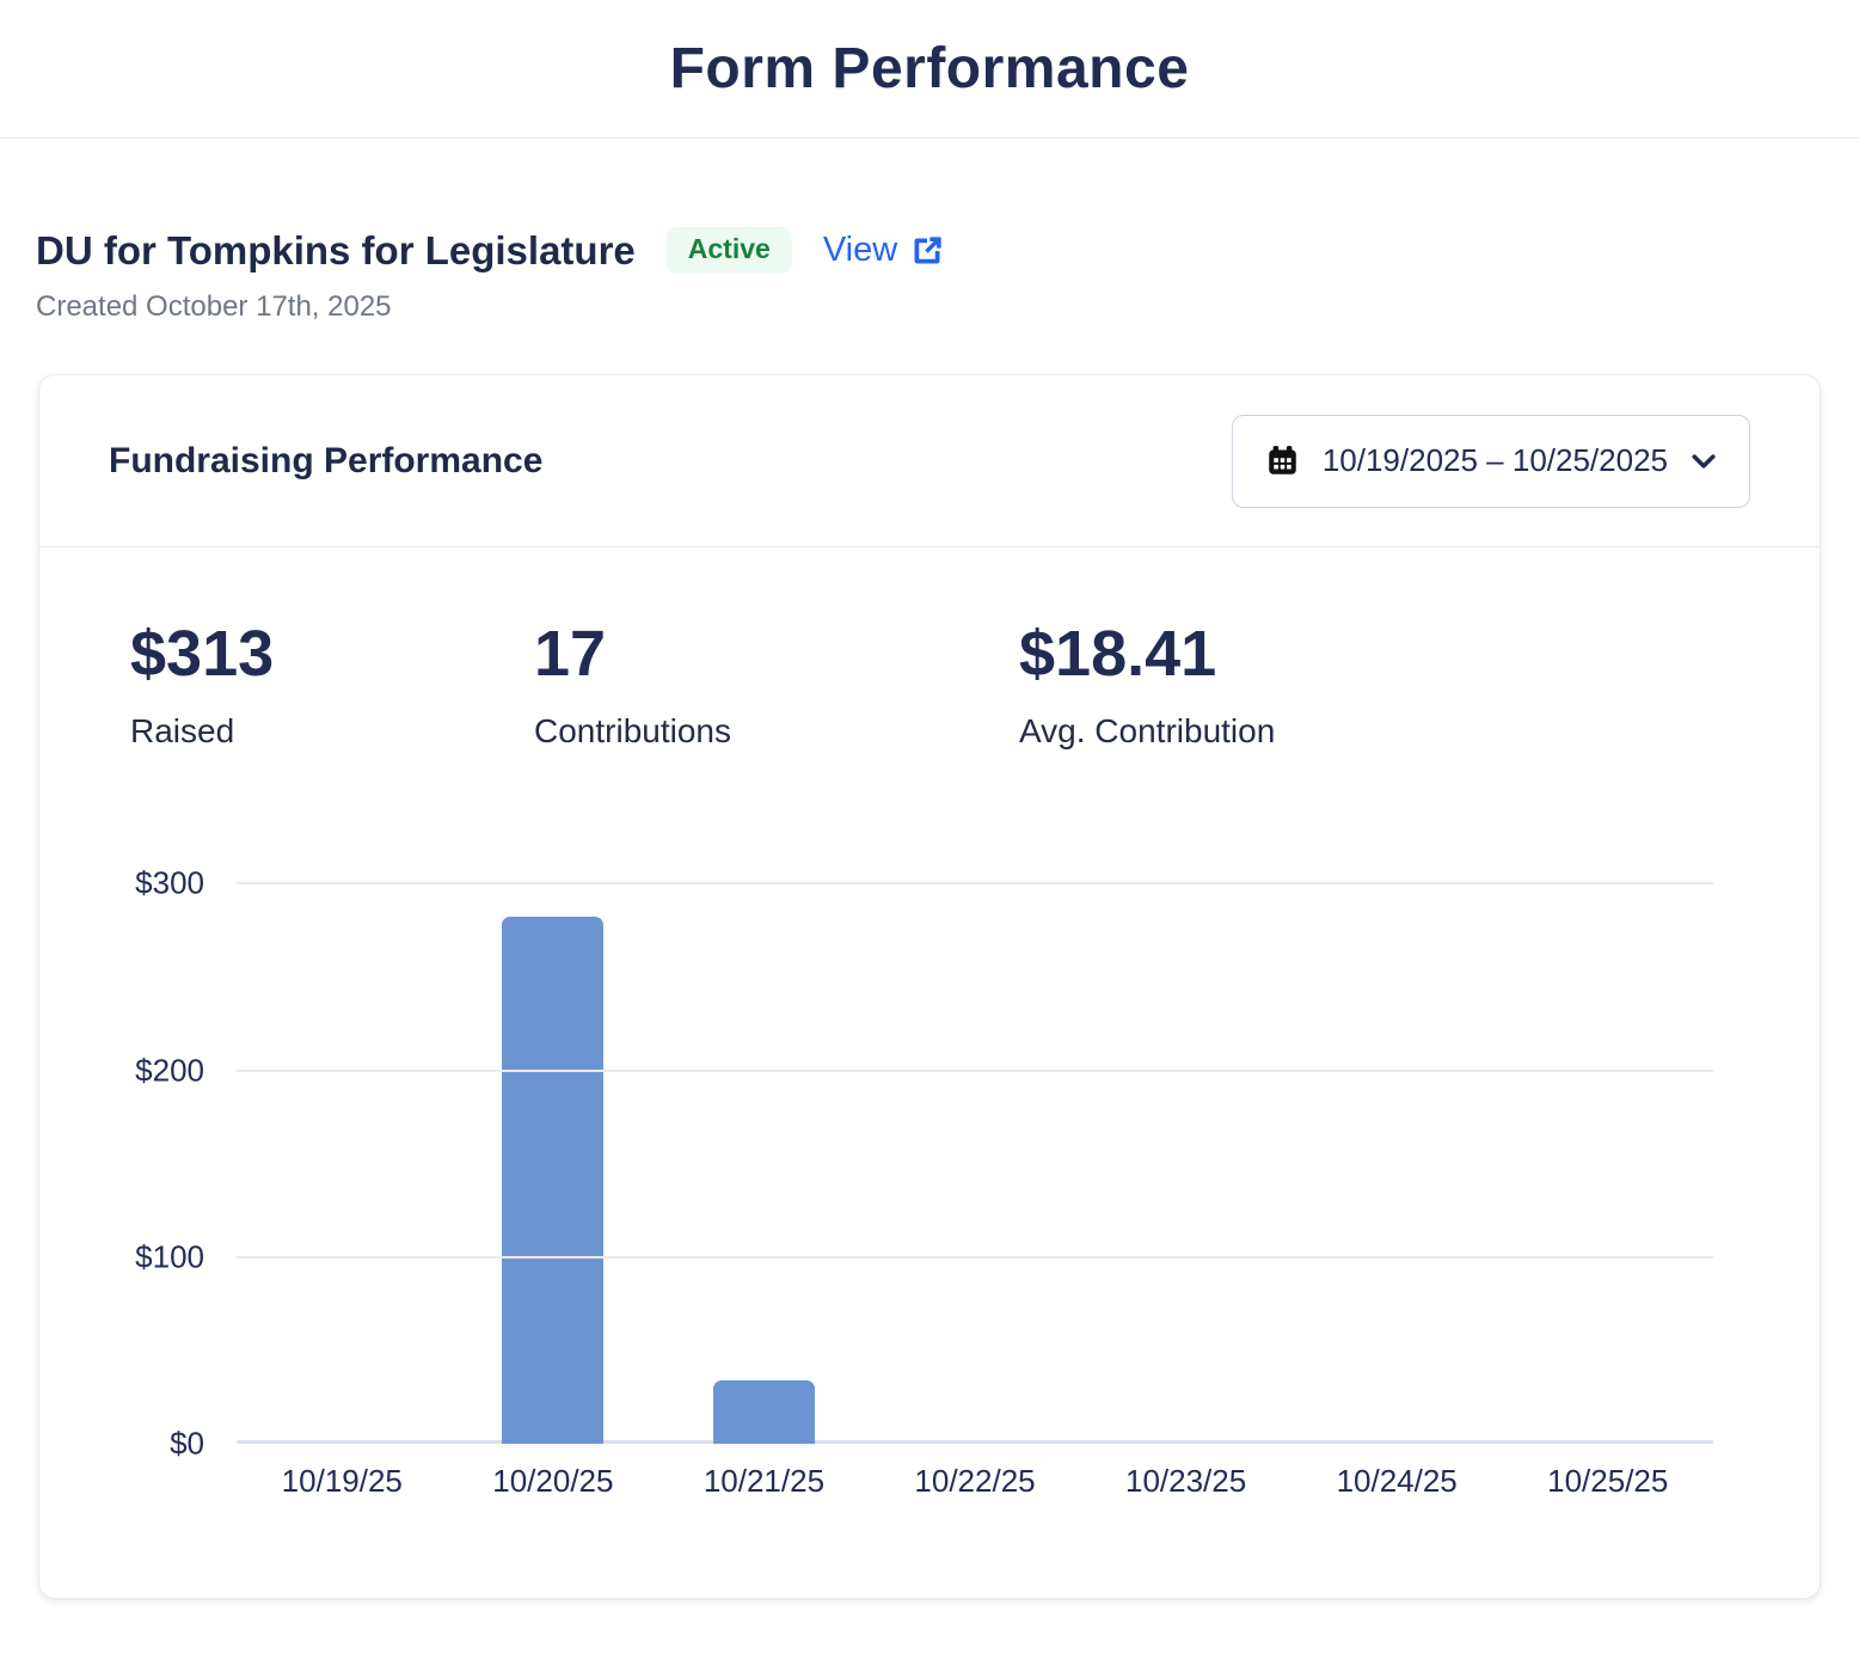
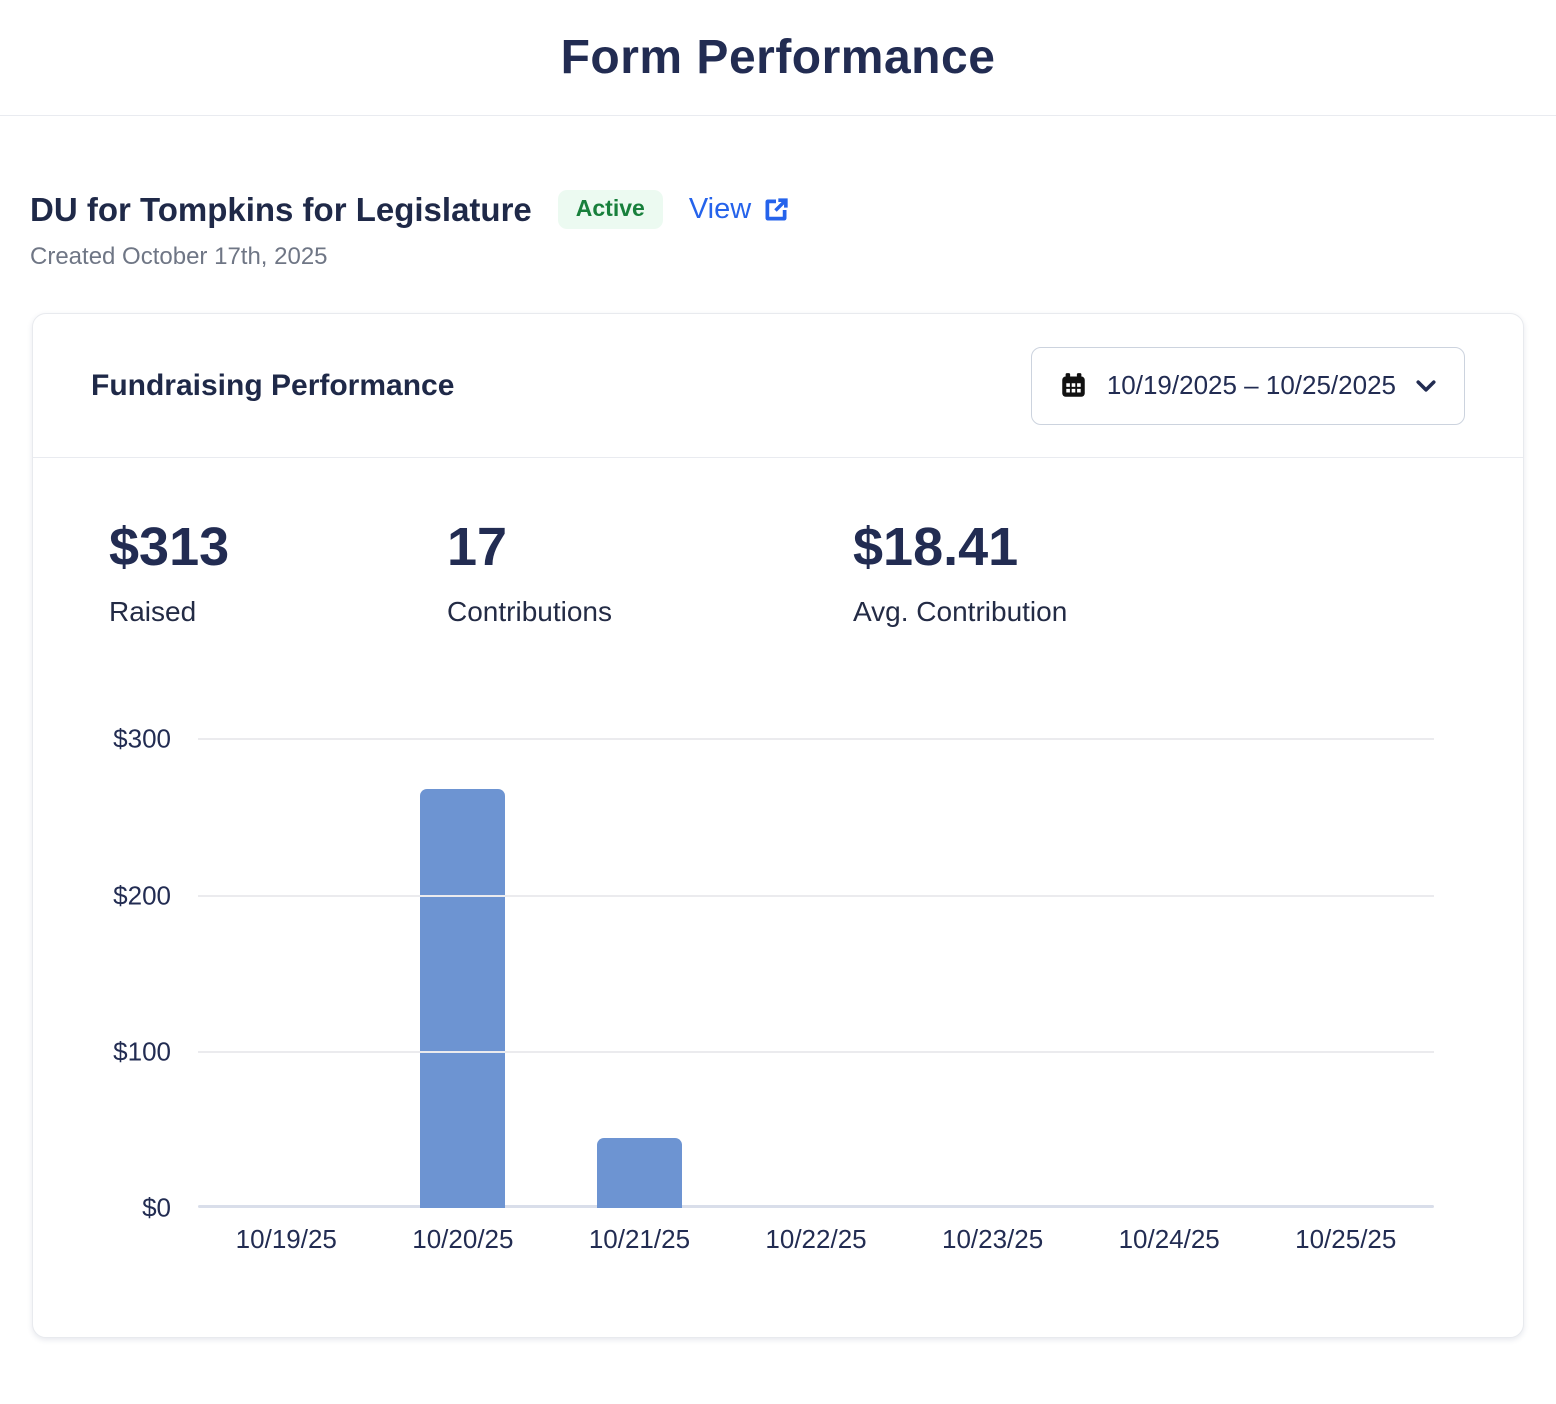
10/20/25: $282 -> $268
10/21/25: $34 -> $45
